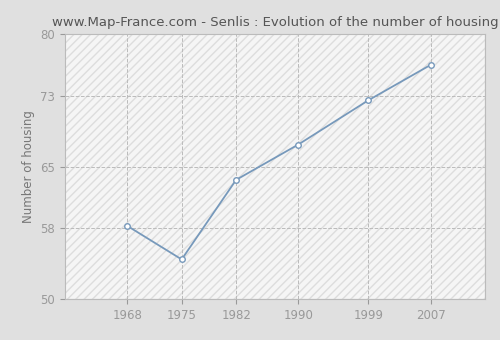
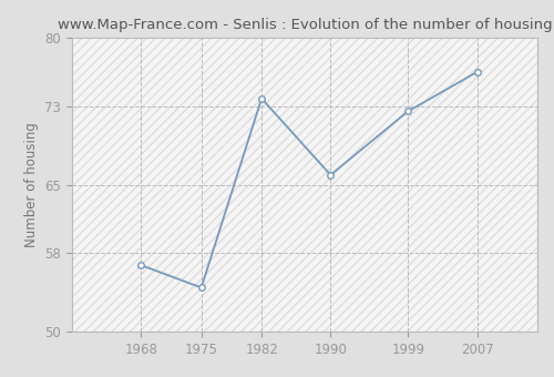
1968: 58.3 -> 56.8
1982: 63.5 -> 73.8
1990: 67.5 -> 66.0
